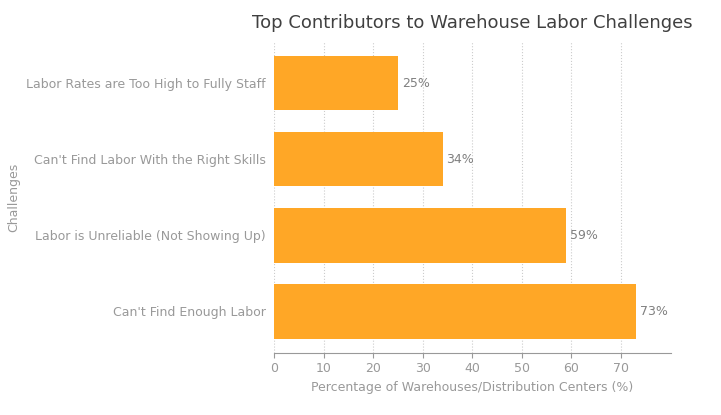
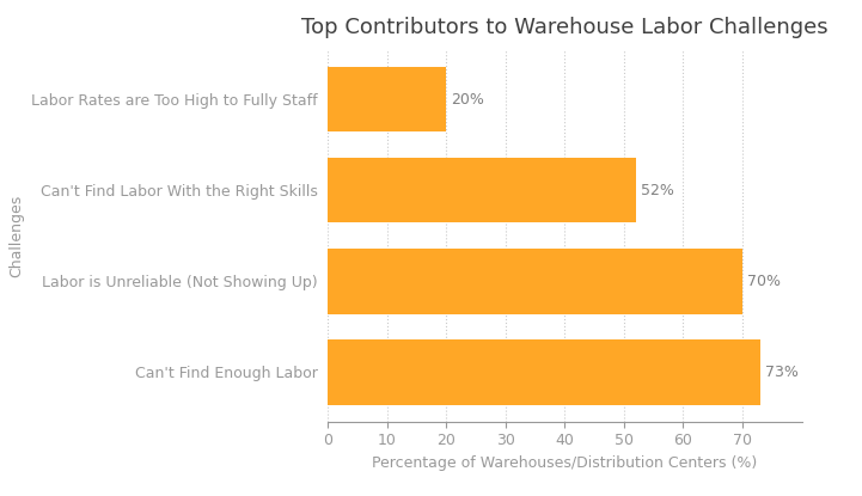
Labor Rates are Too High to Fully Staff: 25% -> 20%
Can't Find Labor With the Right Skills: 34% -> 52%
Labor is Unreliable (Not Showing Up): 59% -> 70%
